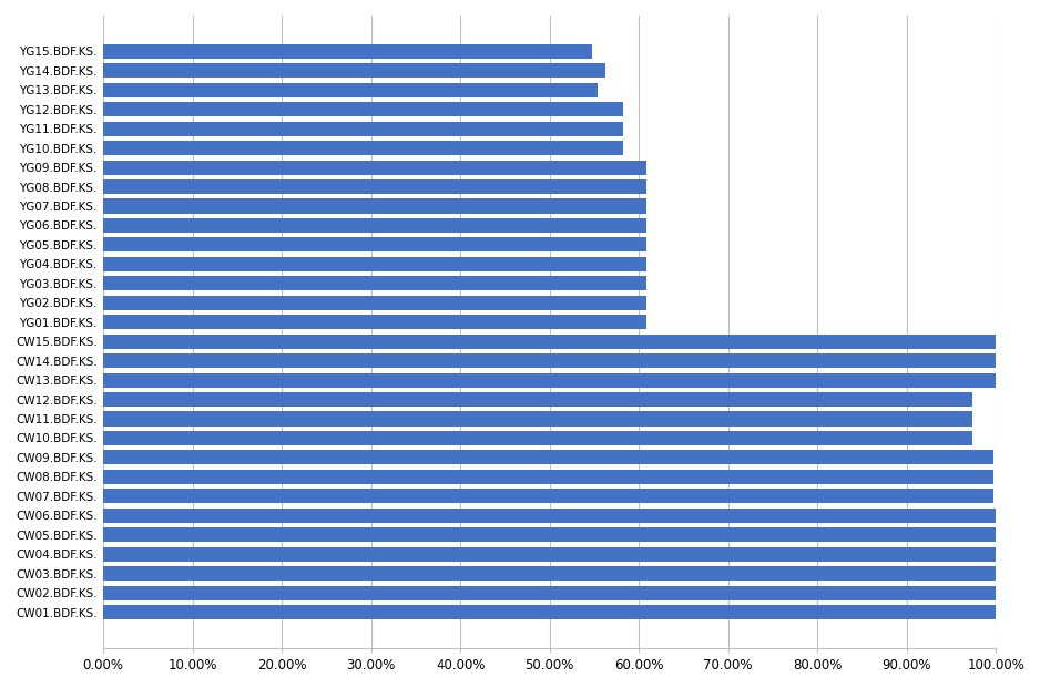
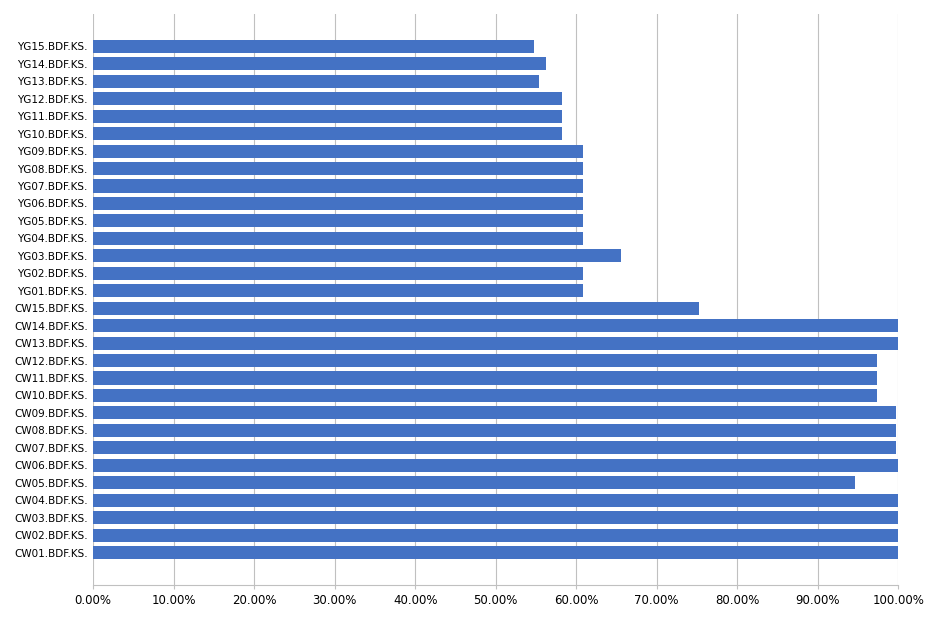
YG03.BDF.KS.: 60.8% -> 65.6%
CW15.BDF.KS.: 100.0% -> 75.2%
CW05.BDF.KS.: 100.0% -> 94.6%
